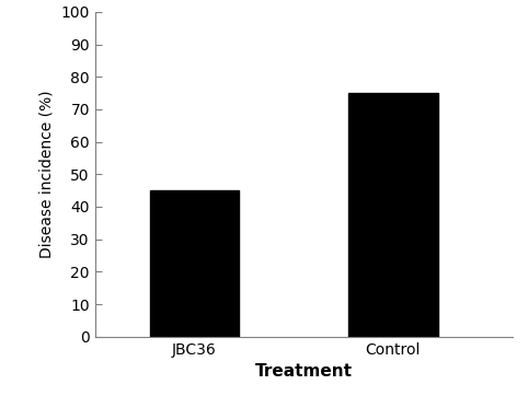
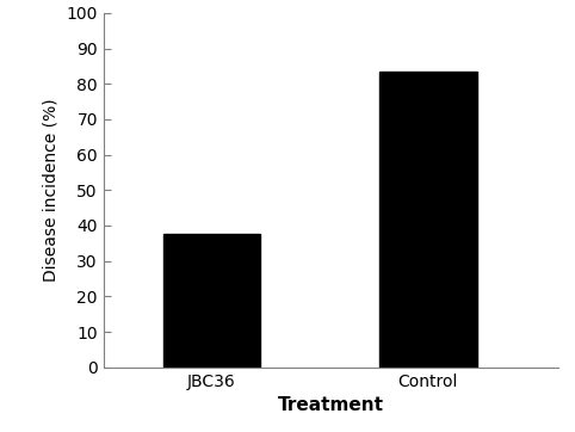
JBC36: 45.0 -> 37.5
Control: 75.0 -> 83.3
